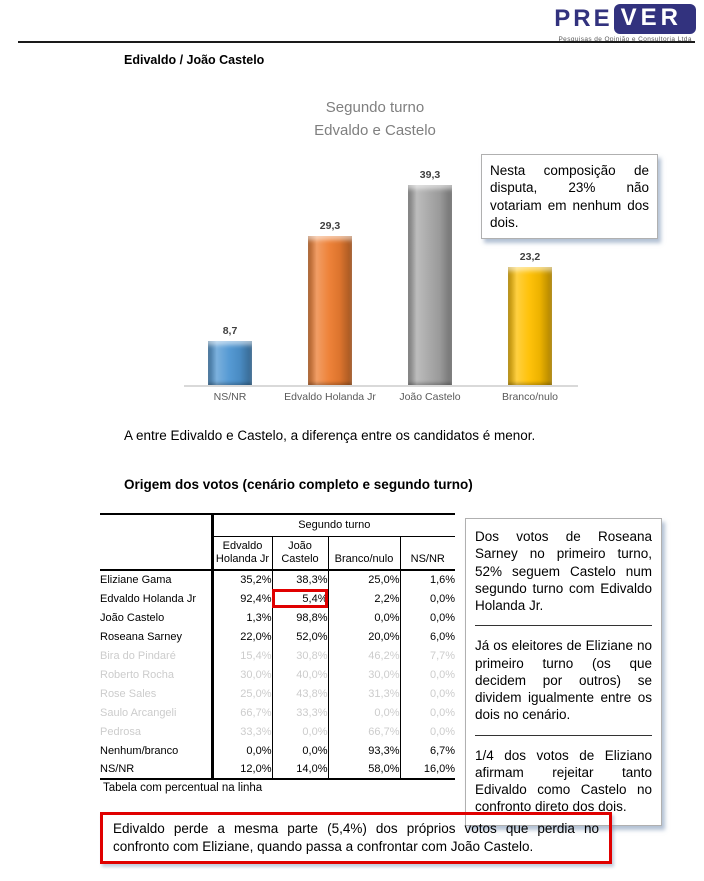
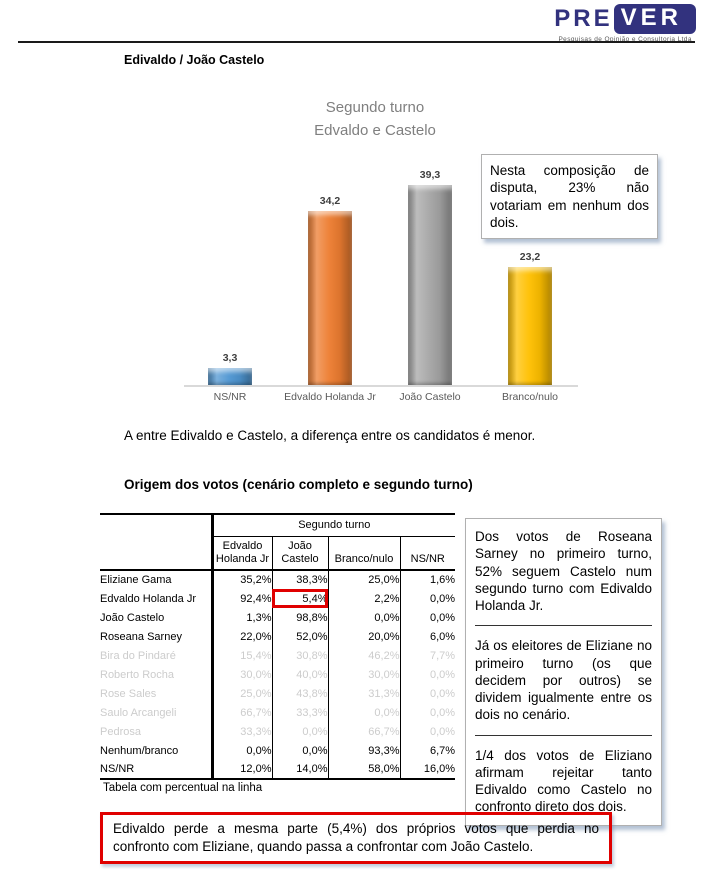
NS/NR: 8,7 -> 3,3
Edvaldo Holanda Jr: 29,3 -> 34,2
